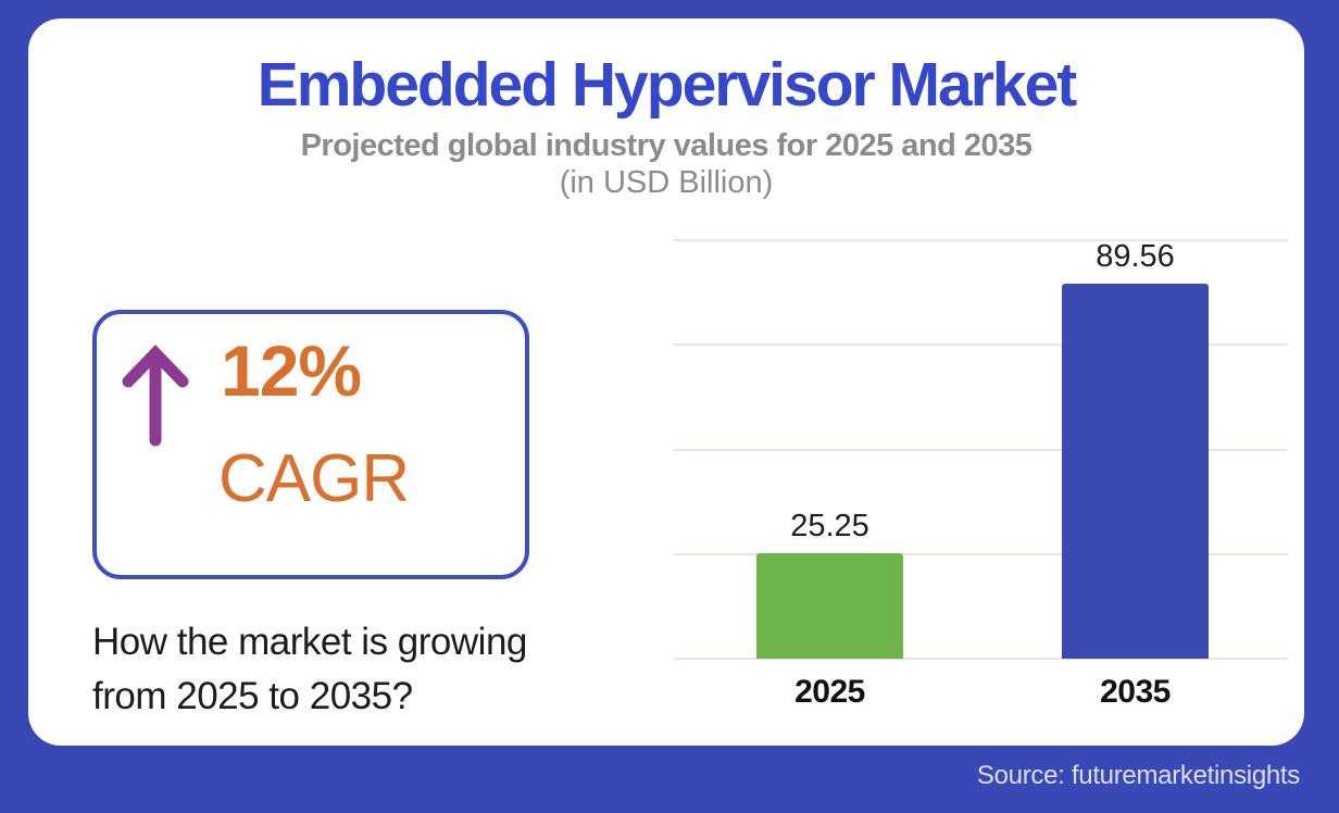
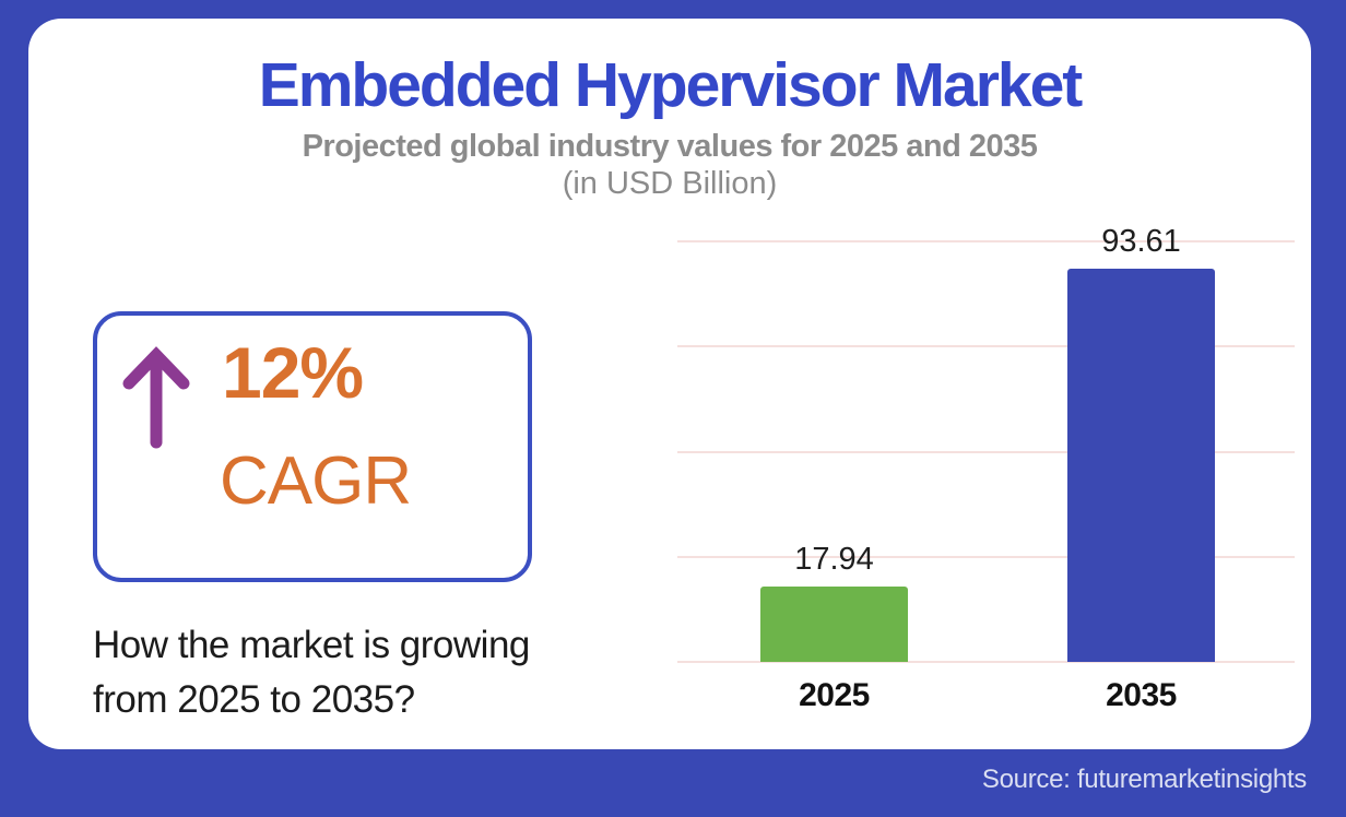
2025: 25.25 -> 17.94
2035: 89.56 -> 93.61
